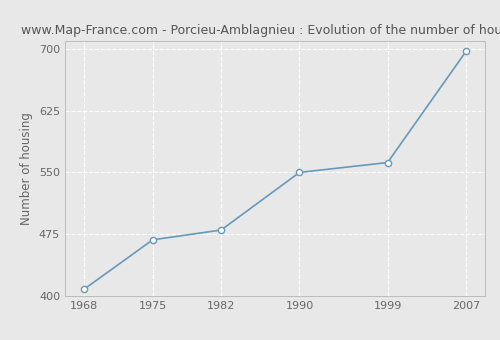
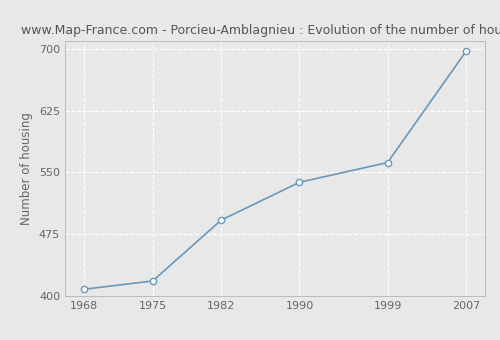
1975: 468 -> 418
1982: 480 -> 492
1990: 550 -> 538
